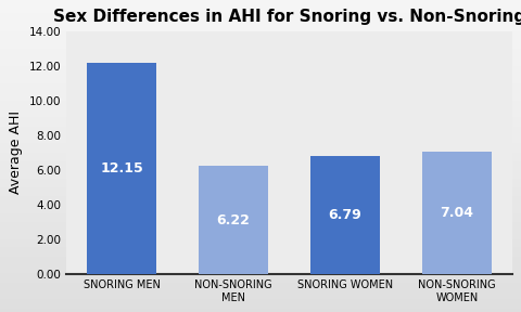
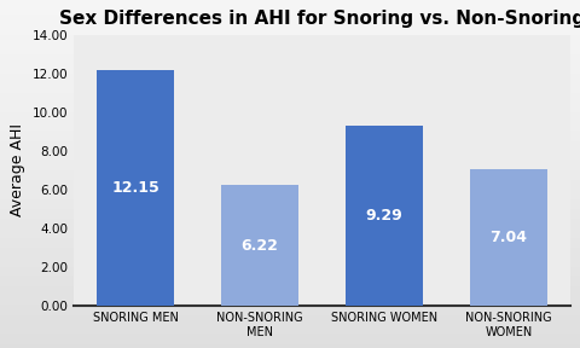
SNORING WOMEN: 6.79 -> 9.29
